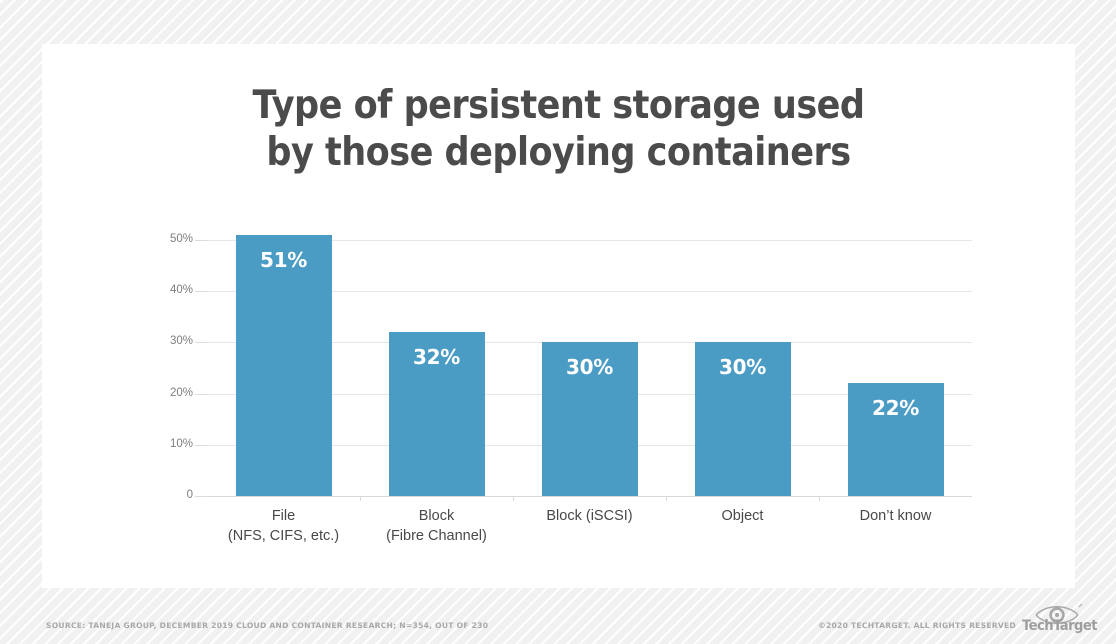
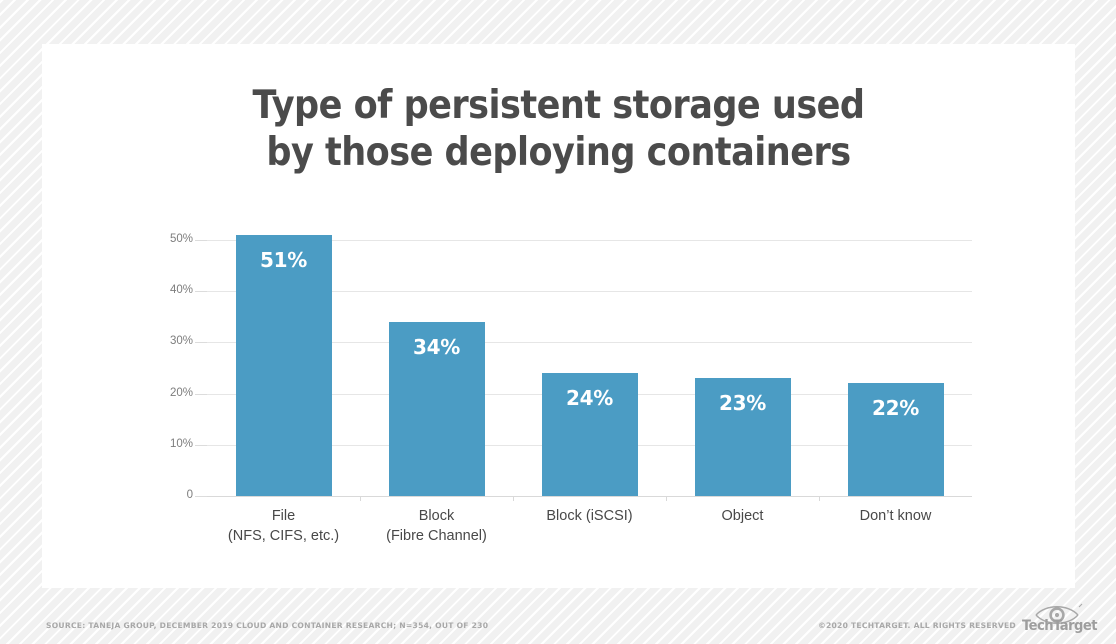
Block (Fibre Channel): 32% -> 34%
Block (iSCSI): 30% -> 24%
Object: 30% -> 23%
